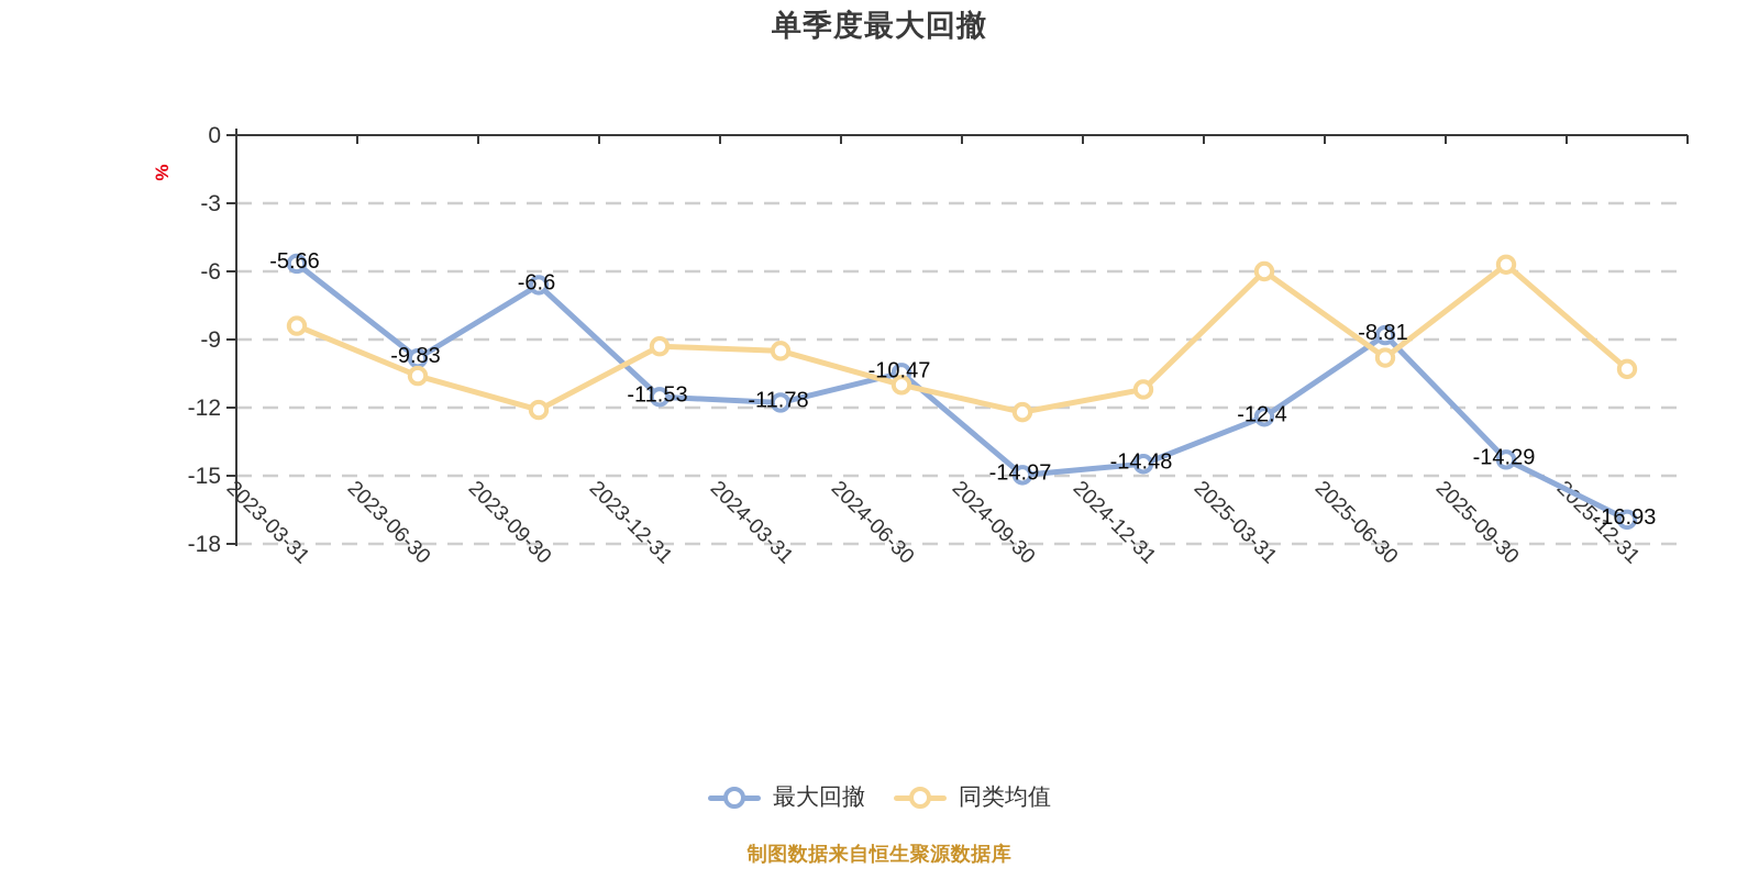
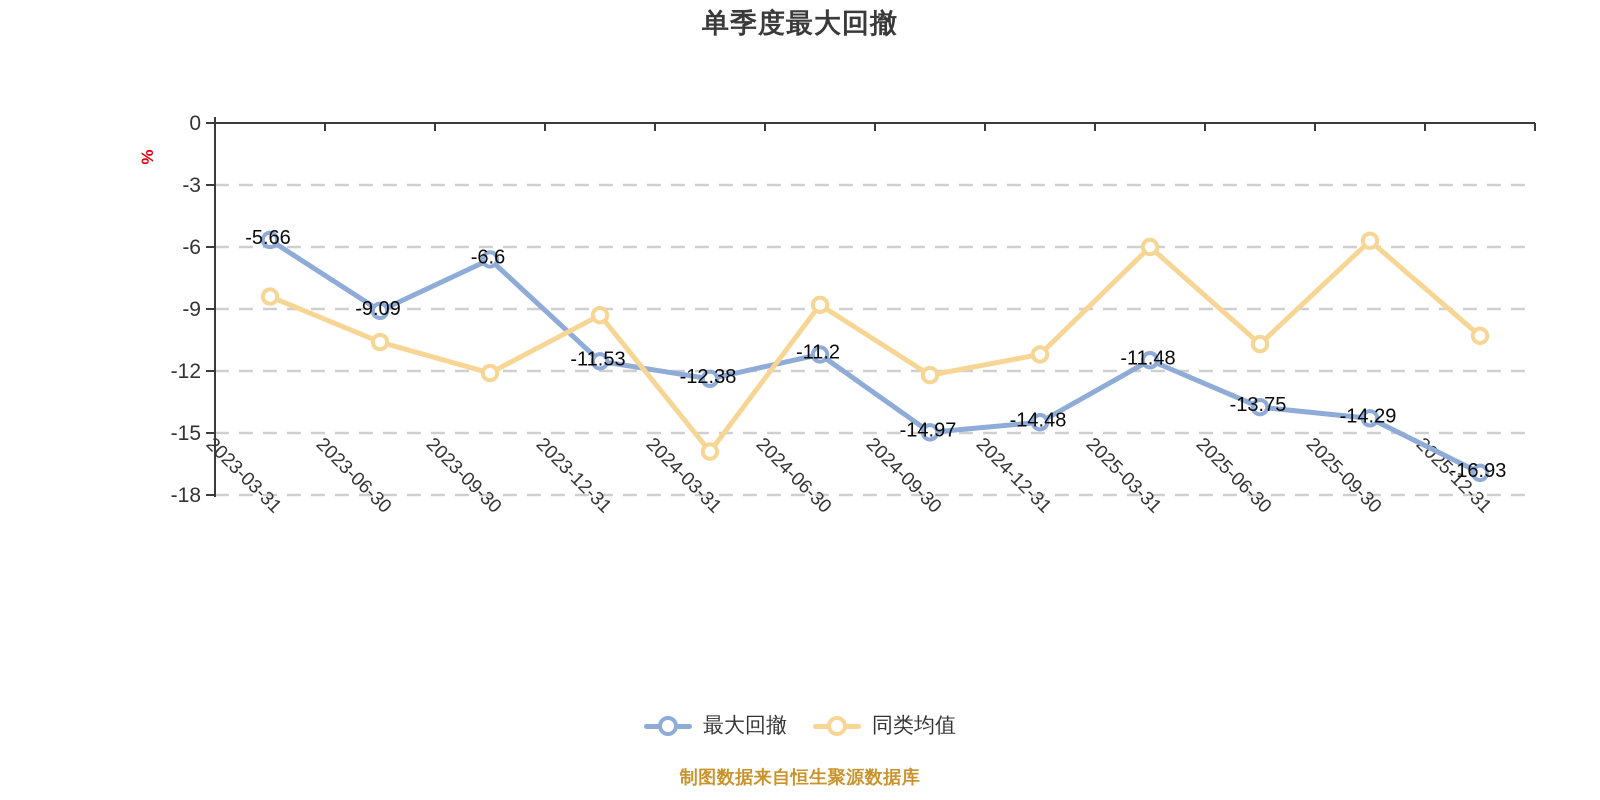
最大回撤/2023-06-30: -9.83 -> -9.09
最大回撤/2024-03-31: -11.78 -> -12.38
同类均值/2024-03-31: -9.5 -> -15.9
最大回撤/2024-06-30: -10.47 -> -11.2
同类均值/2024-06-30: -11.0 -> -8.8
最大回撤/2025-03-31: -12.4 -> -11.48
最大回撤/2025-06-30: -8.81 -> -13.75
同类均值/2025-06-30: -9.8 -> -10.7
